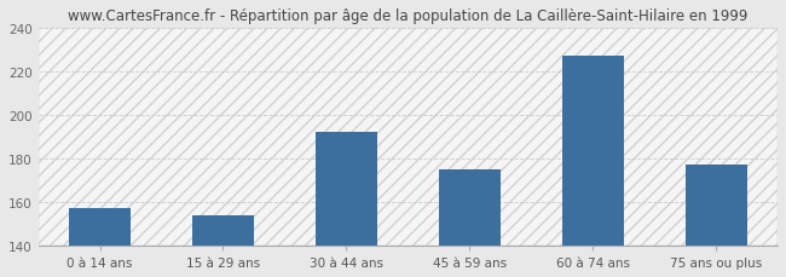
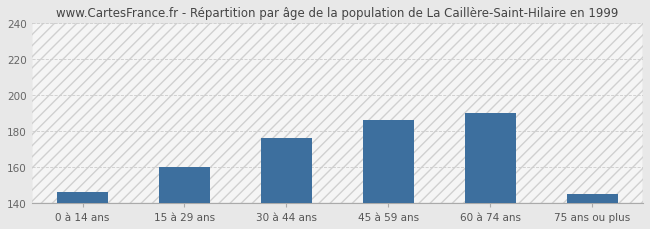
0 à 14 ans: 157 -> 146
15 à 29 ans: 154 -> 160
30 à 44 ans: 192 -> 176
45 à 59 ans: 175 -> 186
60 à 74 ans: 227 -> 190
75 ans ou plus: 177 -> 145
